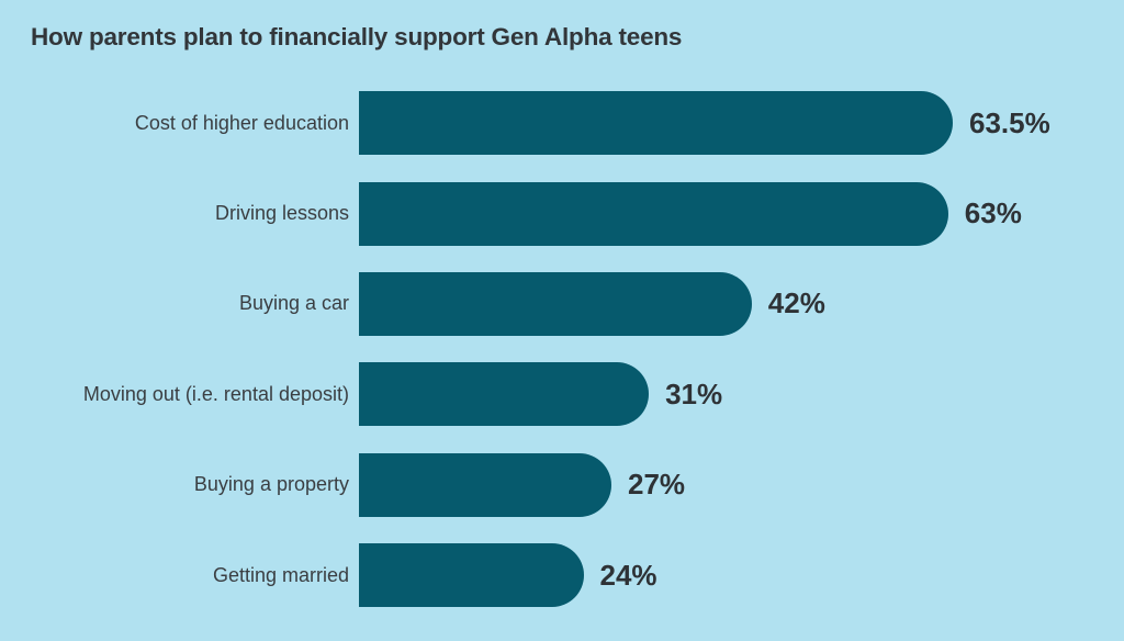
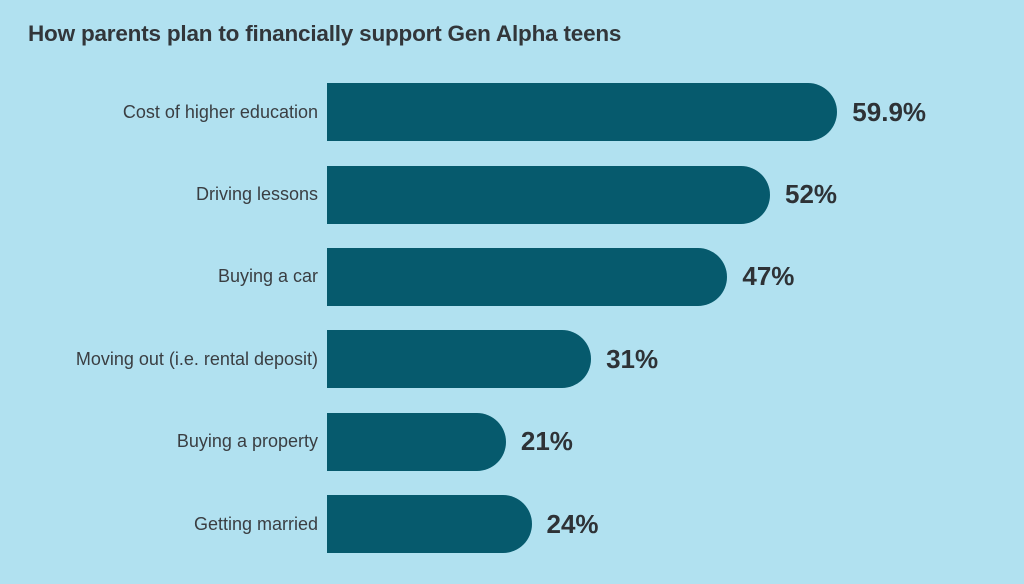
Cost of higher education: 63.5% -> 59.9%
Driving lessons: 63% -> 52%
Buying a car: 42% -> 47%
Buying a property: 27% -> 21%
